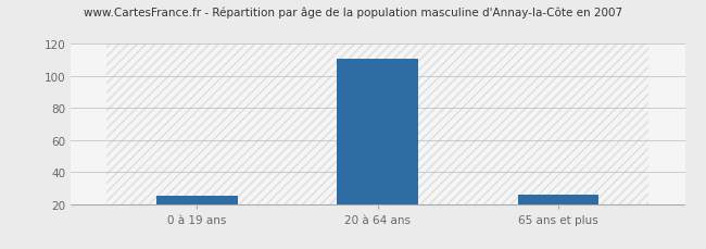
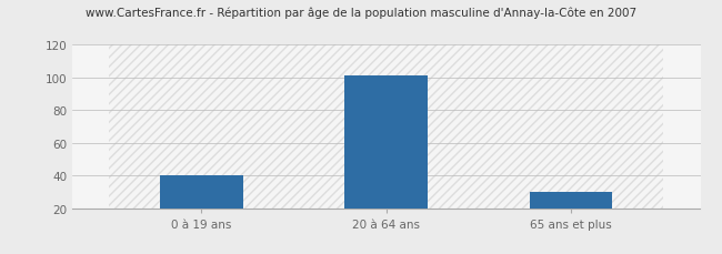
0 à 19 ans: 25 -> 40
20 à 64 ans: 111 -> 101
65 ans et plus: 26 -> 30
